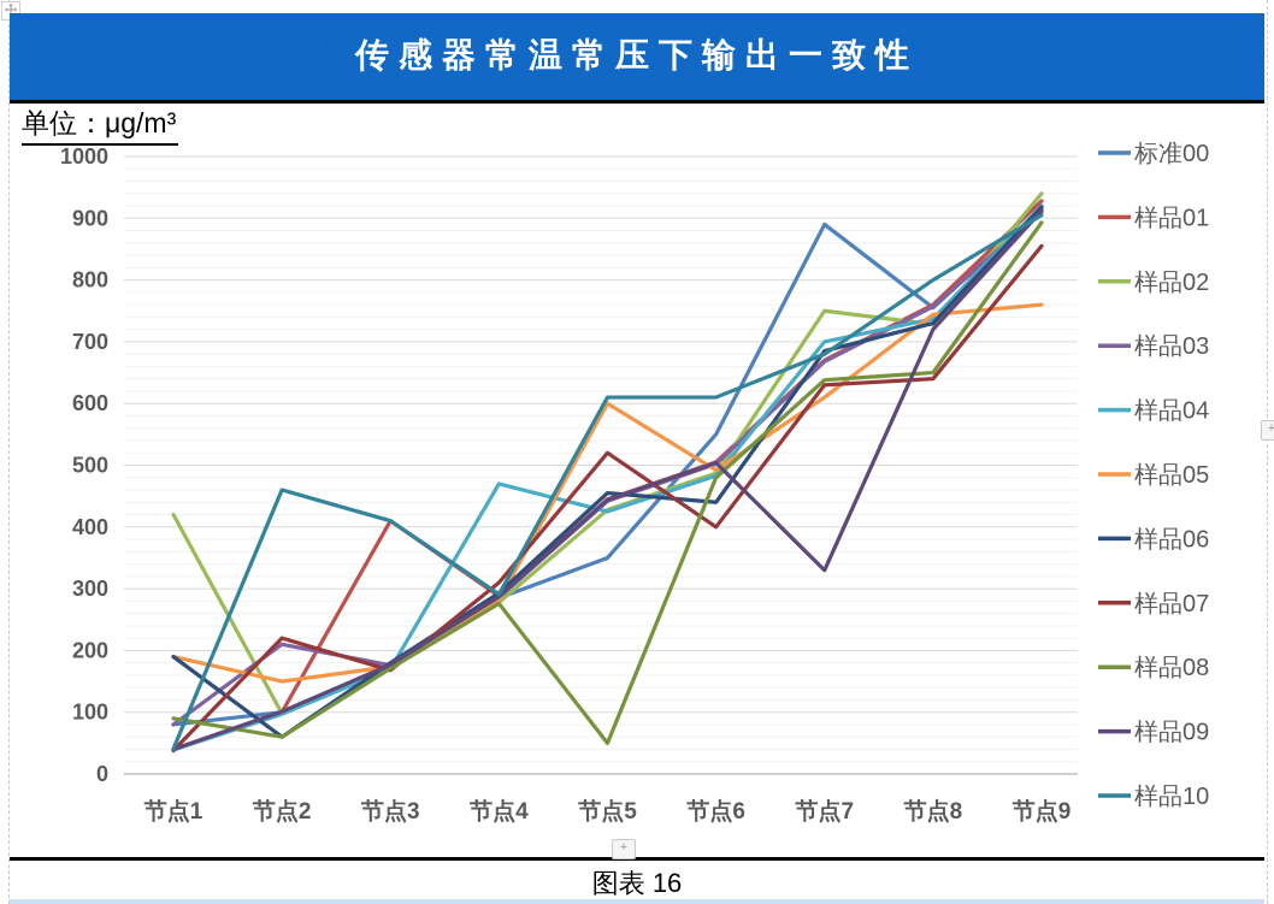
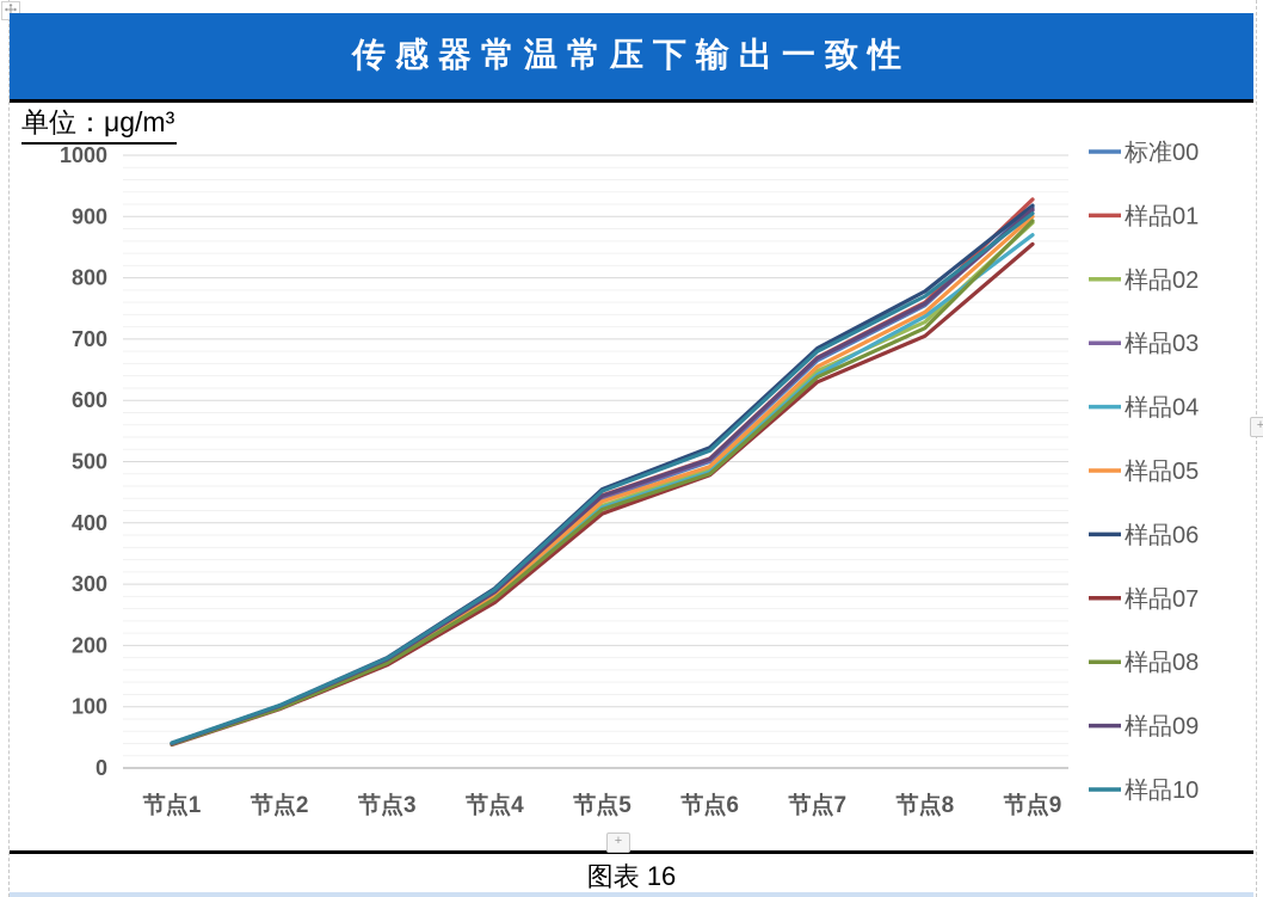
标准00/节点1: 80 -> 40
样品02/节点1: 420 -> 40
样品03/节点1: 80 -> 40
样品05/节点1: 190 -> 40
样品06/节点1: 190 -> 40
样品08/节点1: 90 -> 40
样品03/节点2: 210 -> 100
样品05/节点2: 150 -> 100
样品06/节点2: 60 -> 100
样品07/节点2: 220 -> 100
样品08/节点2: 60 -> 100
样品10/节点2: 460 -> 100
样品01/节点3: 410 -> 180
样品10/节点3: 410 -> 180
样品04/节点4: 470 -> 280
样品07/节点4: 310 -> 270
标准00/节点5: 350 -> 440
样品05/节点5: 600 -> 440
样品07/节点5: 520 -> 420
样品08/节点5: 50 -> 420
样品10/节点5: 610 -> 450
标准00/节点6: 550 -> 500
样品06/节点6: 440 -> 520
样品07/节点6: 400 -> 480
样品10/节点6: 610 -> 520
标准00/节点7: 890 -> 660
样品02/节点7: 750 -> 650
样品04/节点7: 700 -> 640
样品05/节点7: 610 -> 660
样品09/节点7: 330 -> 670
样品06/节点8: 730 -> 780
样品07/节点8: 640 -> 700
样品08/节点8: 650 -> 720
样品09/节点8: 720 -> 760
样品10/节点8: 800 -> 770
样品02/节点9: 940 -> 890
样品04/节点9: 920 -> 870
样品05/节点9: 760 -> 900
